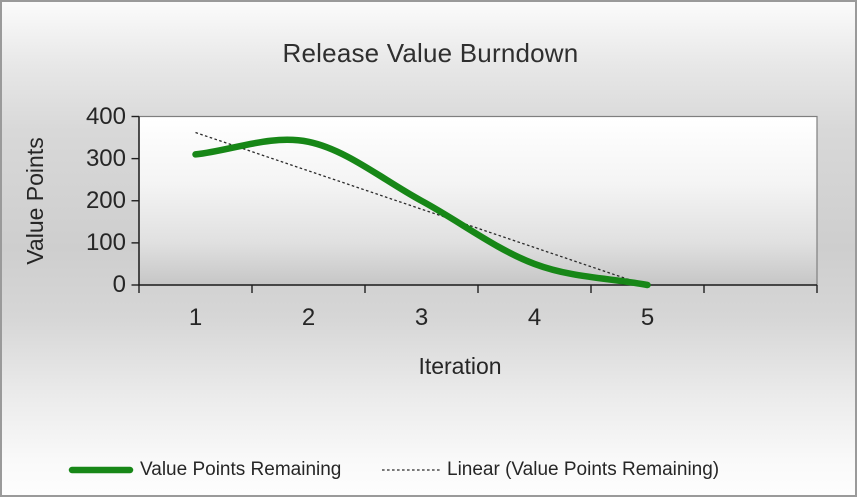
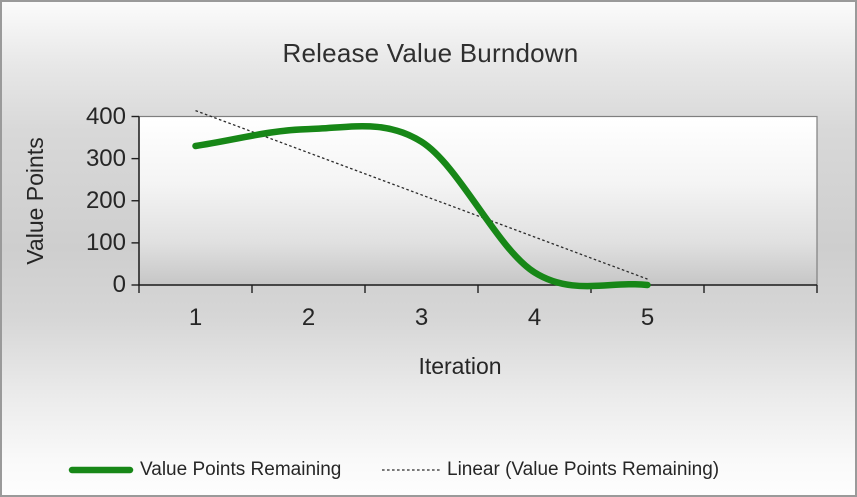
1: 310 -> 330
2: 340 -> 370
3: 200 -> 340
4: 50 -> 30
